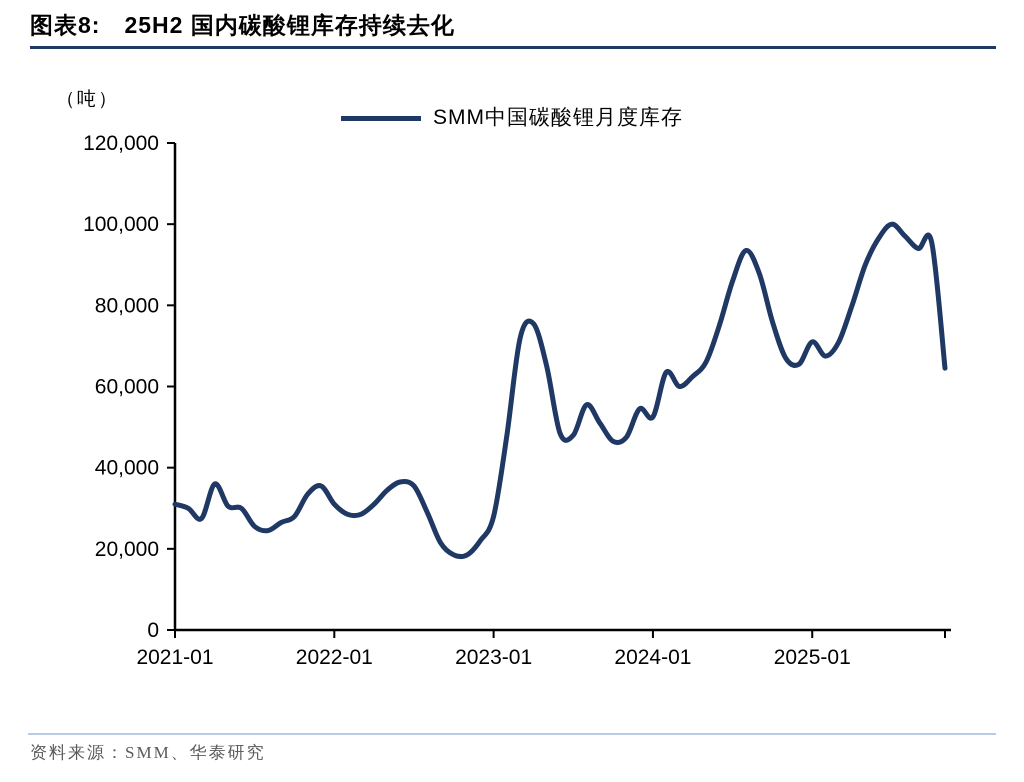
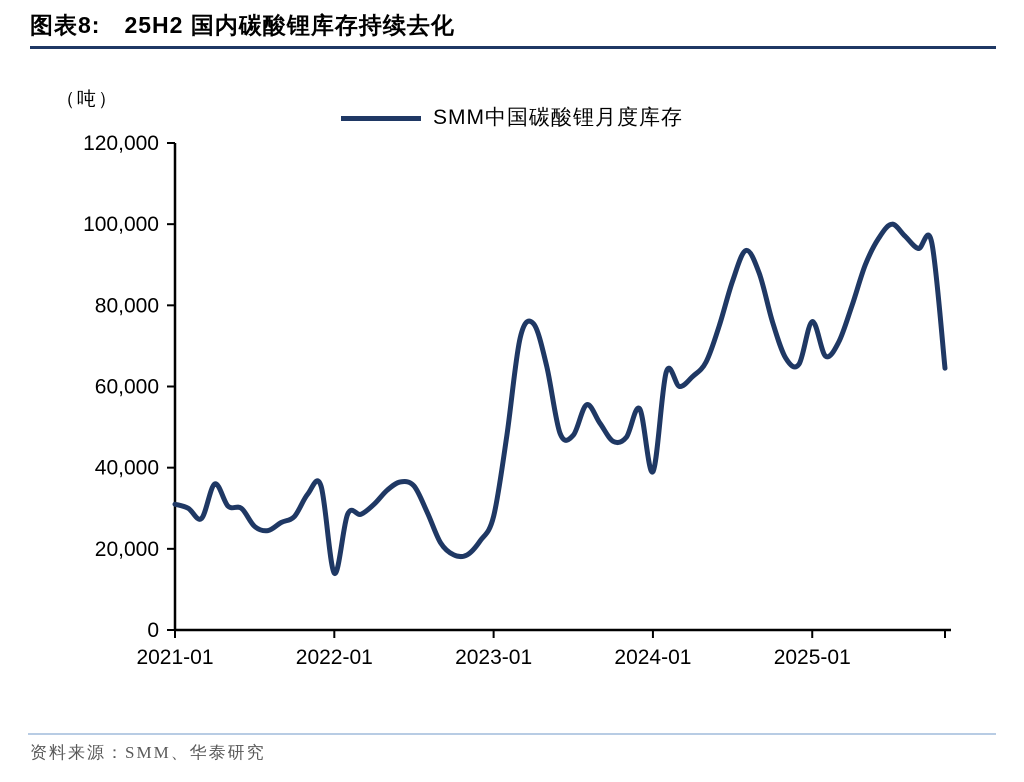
2022-01: 31000 -> 14000
2024-01: 52000 -> 39000
2025-01: 71000 -> 76000
